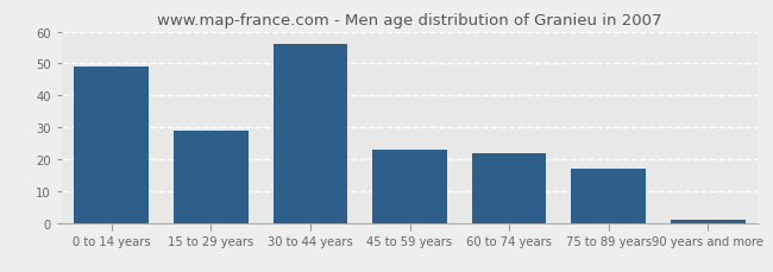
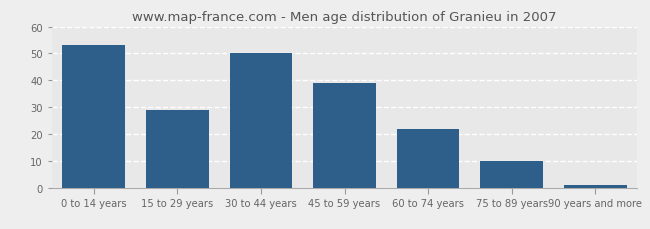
0 to 14 years: 49 -> 53
30 to 44 years: 56 -> 50
45 to 59 years: 23 -> 39
75 to 89 years: 17 -> 10
